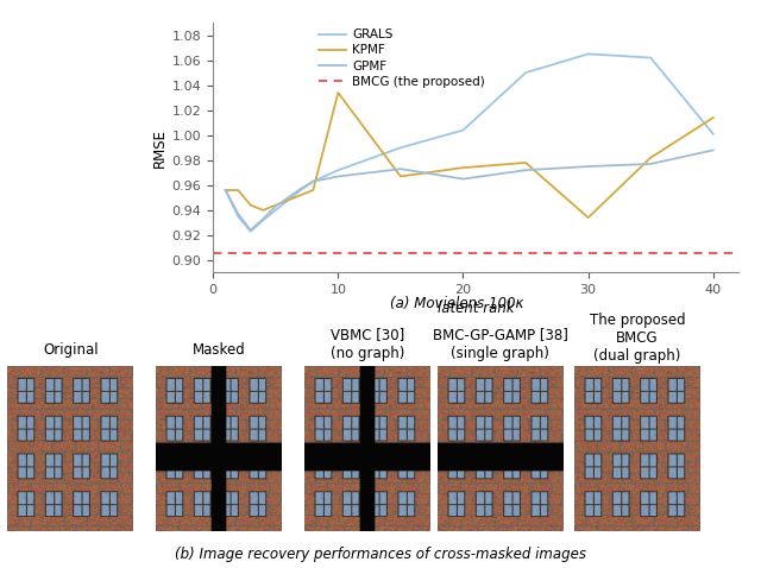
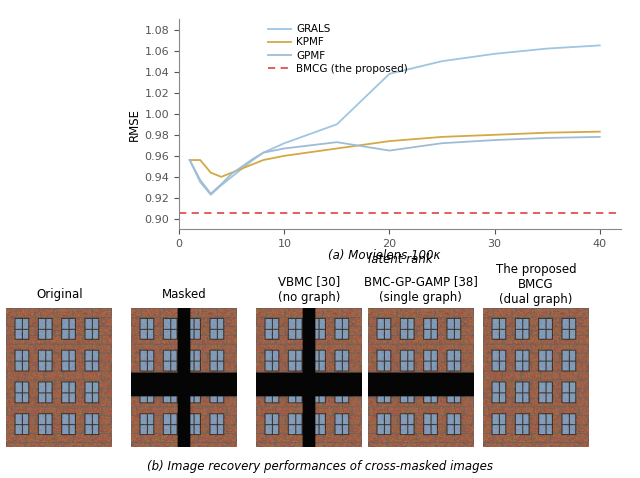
KPMF/10: 1.034 -> 0.960
GRALS/20: 1.004 -> 1.038
GRALS/30: 1.065 -> 1.057
KPMF/30: 0.934 -> 0.980
GRALS/40: 1.001 -> 1.065
KPMF/40: 1.014 -> 0.983
GPMF/40: 0.988 -> 0.978
